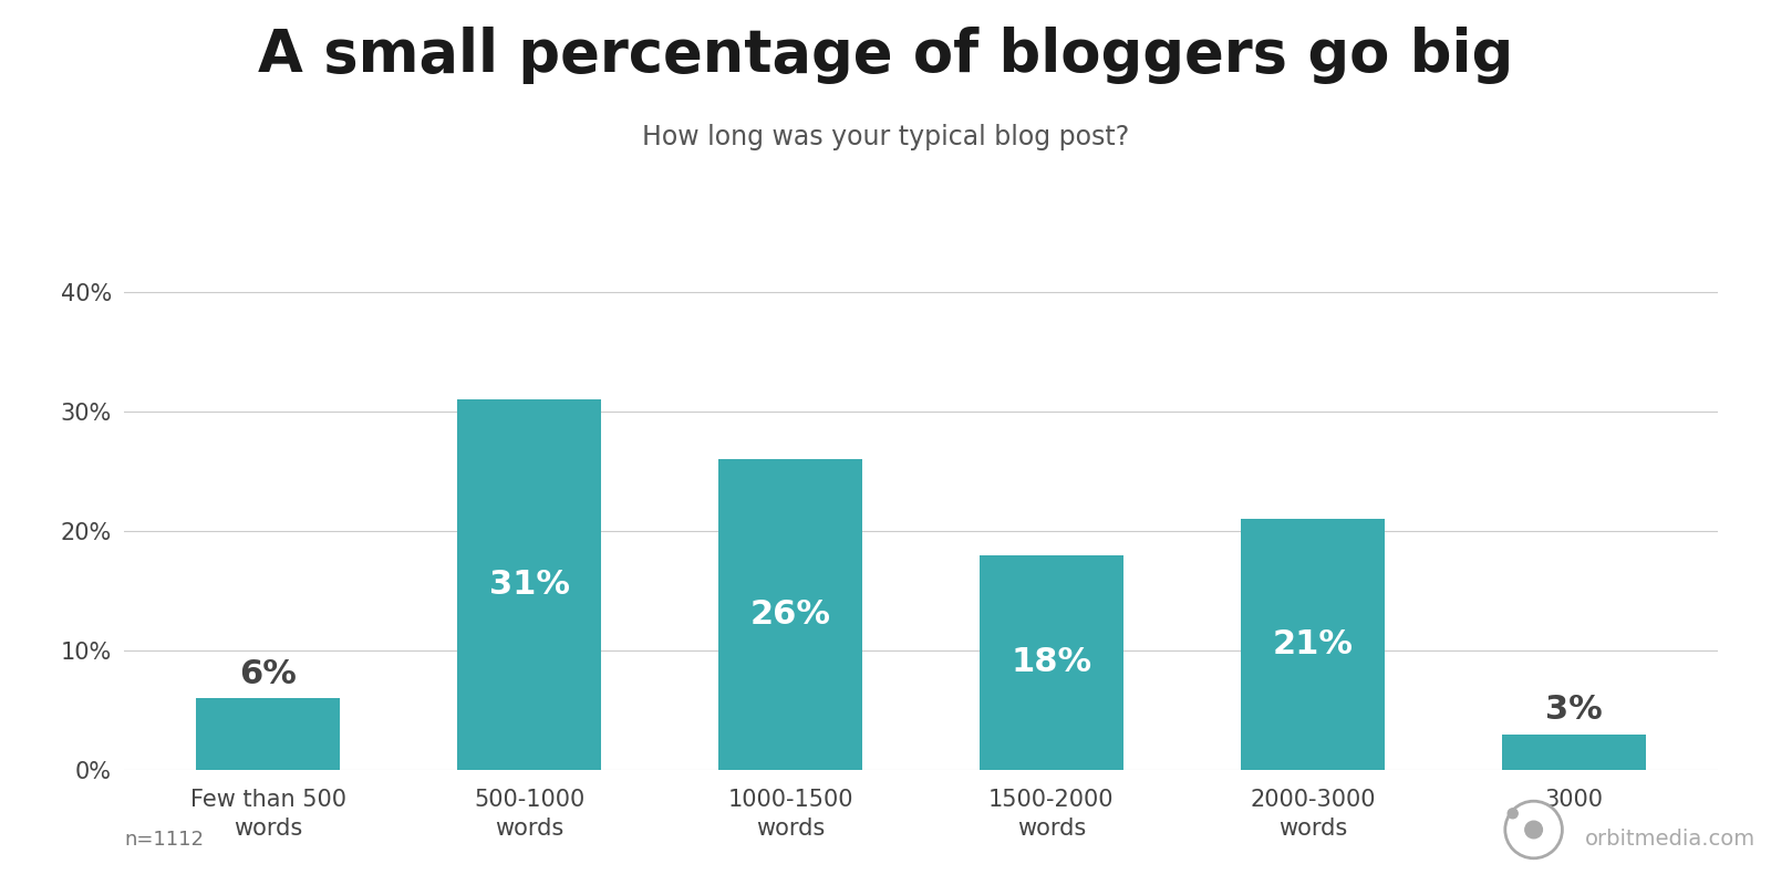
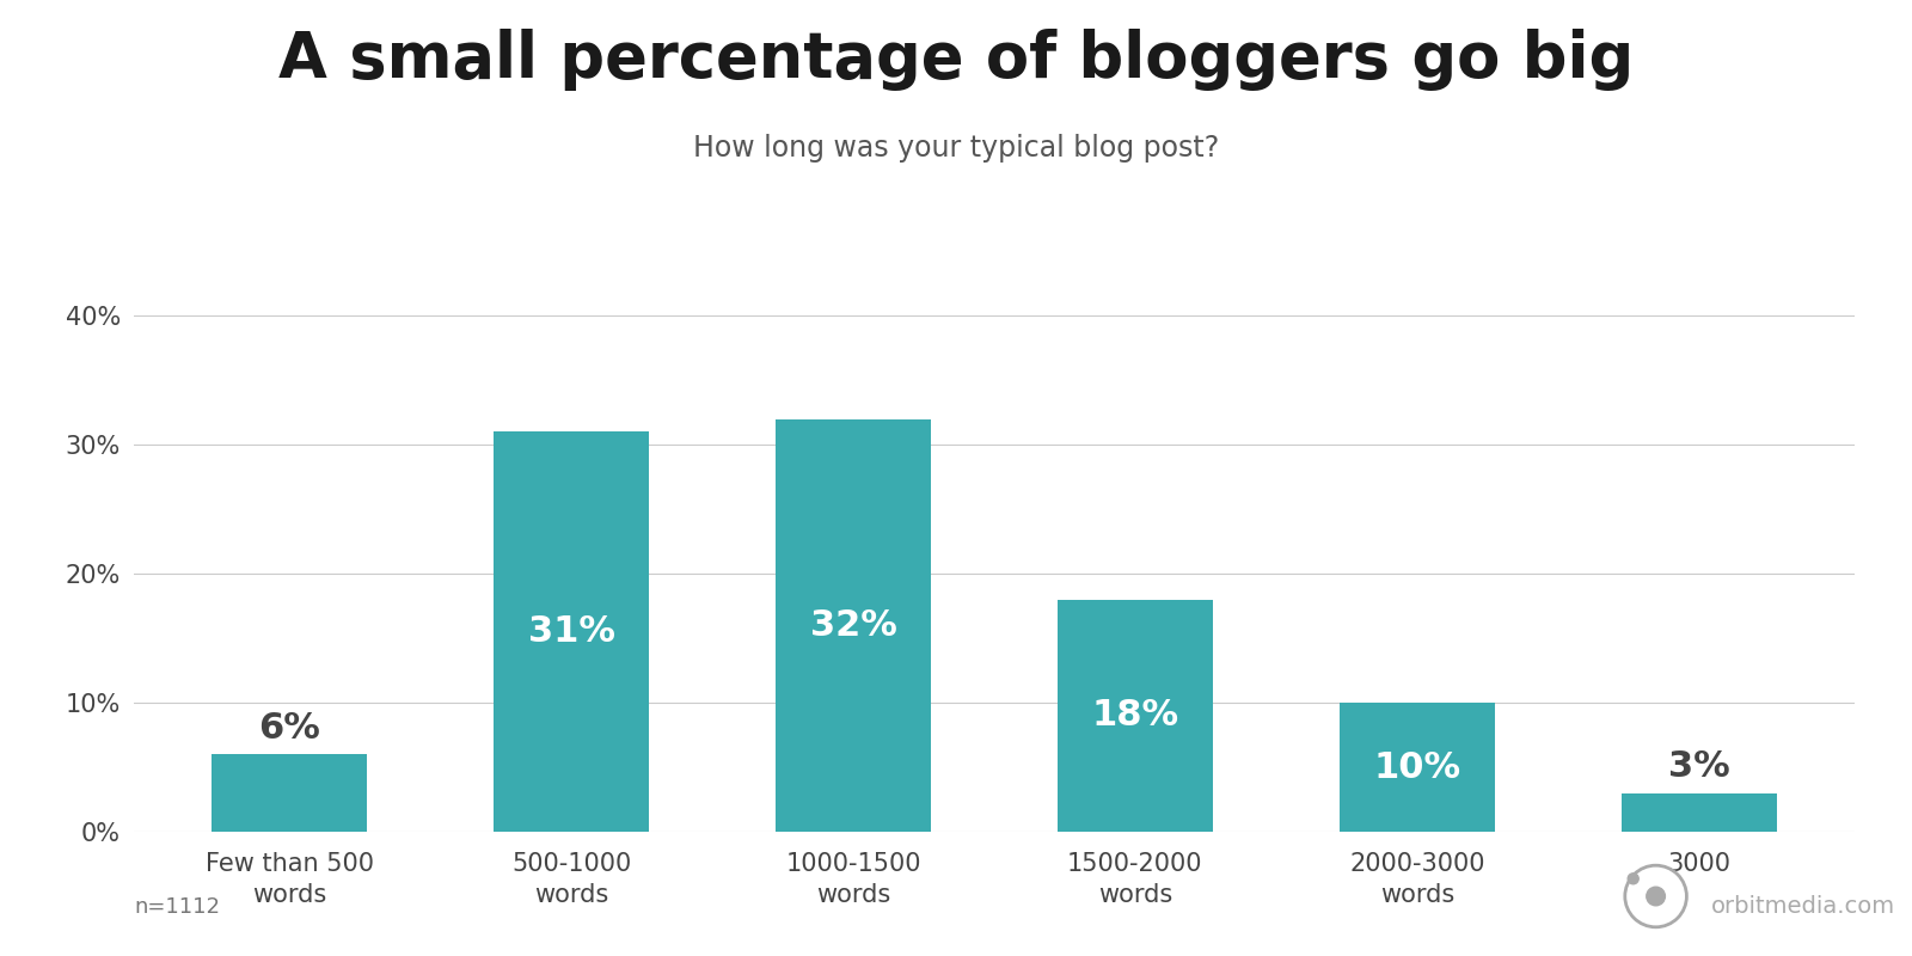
1000-1500 words: 26% -> 32%
2000-3000 words: 21% -> 10%
